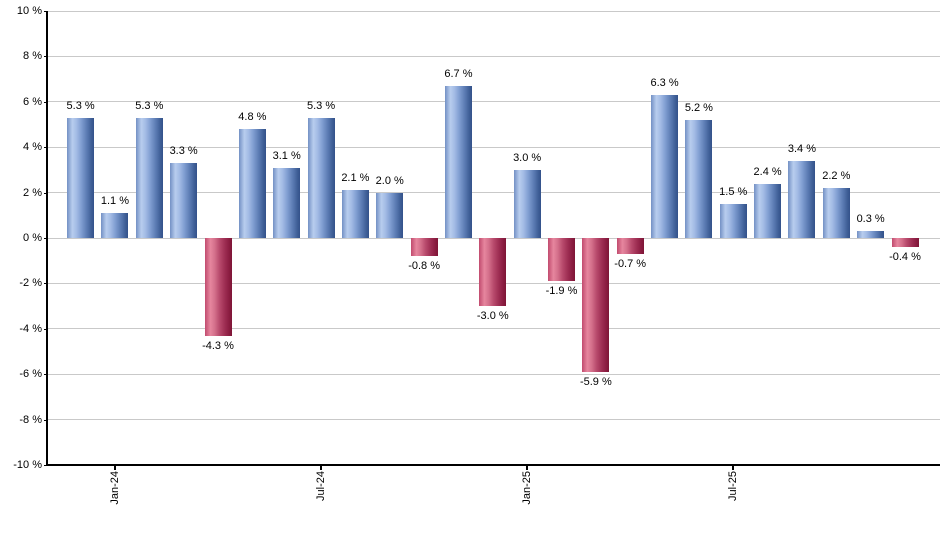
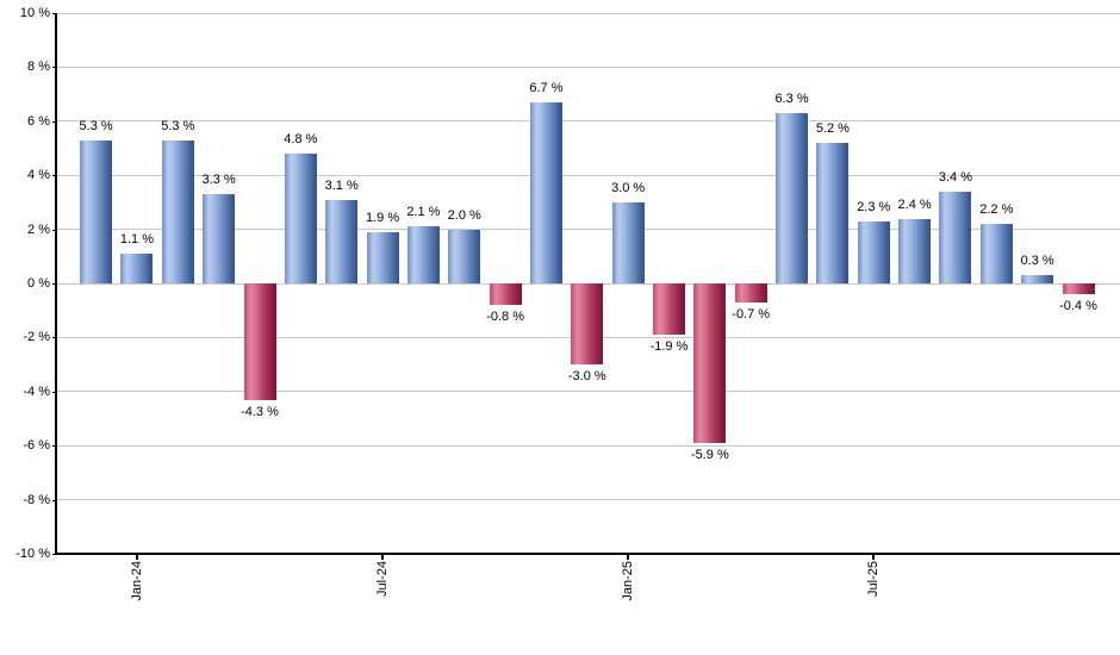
Jul-24: 5.3 -> 1.9
Jul-25: 1.5 -> 2.3
